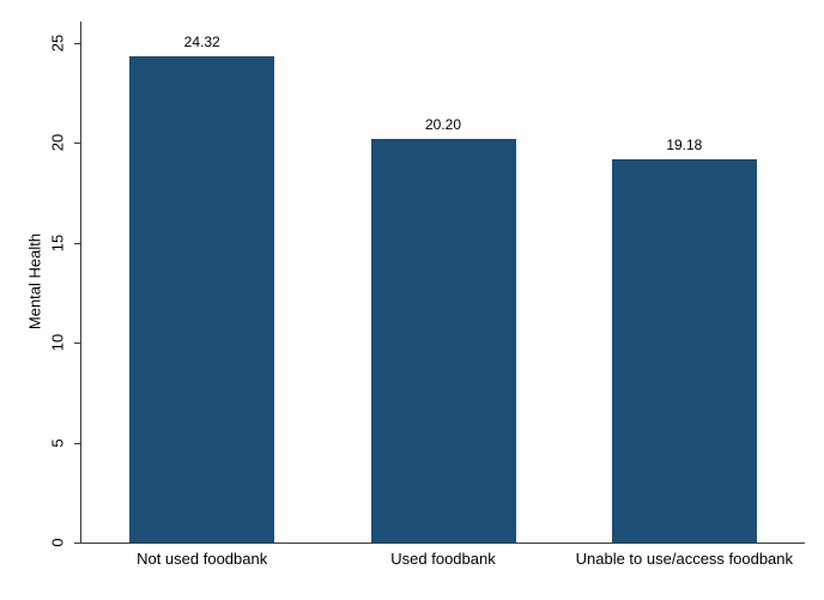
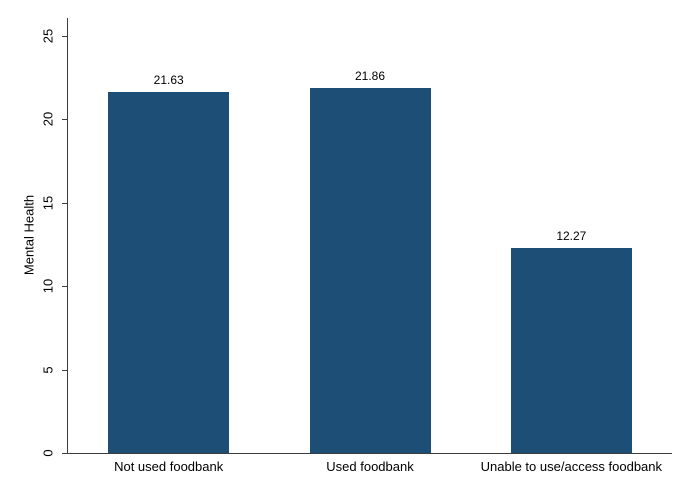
Not used foodbank: 24.32 -> 21.63
Used foodbank: 20.20 -> 21.86
Unable to use/access foodbank: 19.18 -> 12.27
